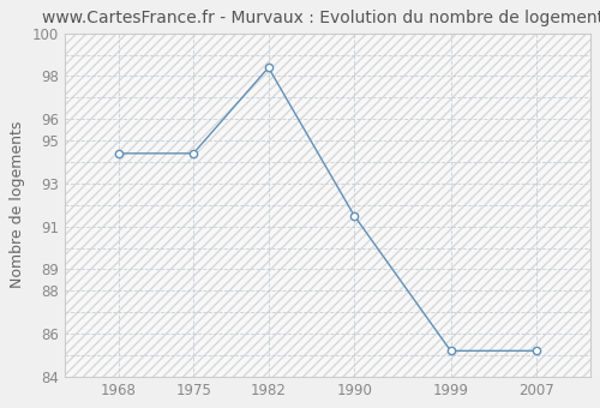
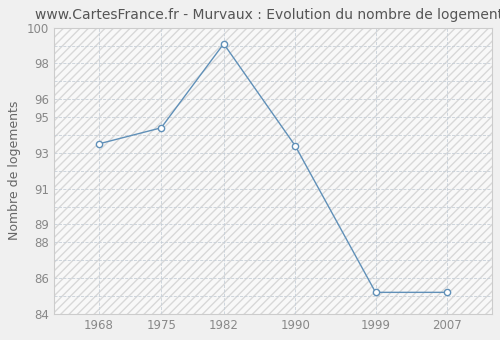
1968: 94.4 -> 93.5
1982: 98.4 -> 99.1
1990: 91.5 -> 93.4
